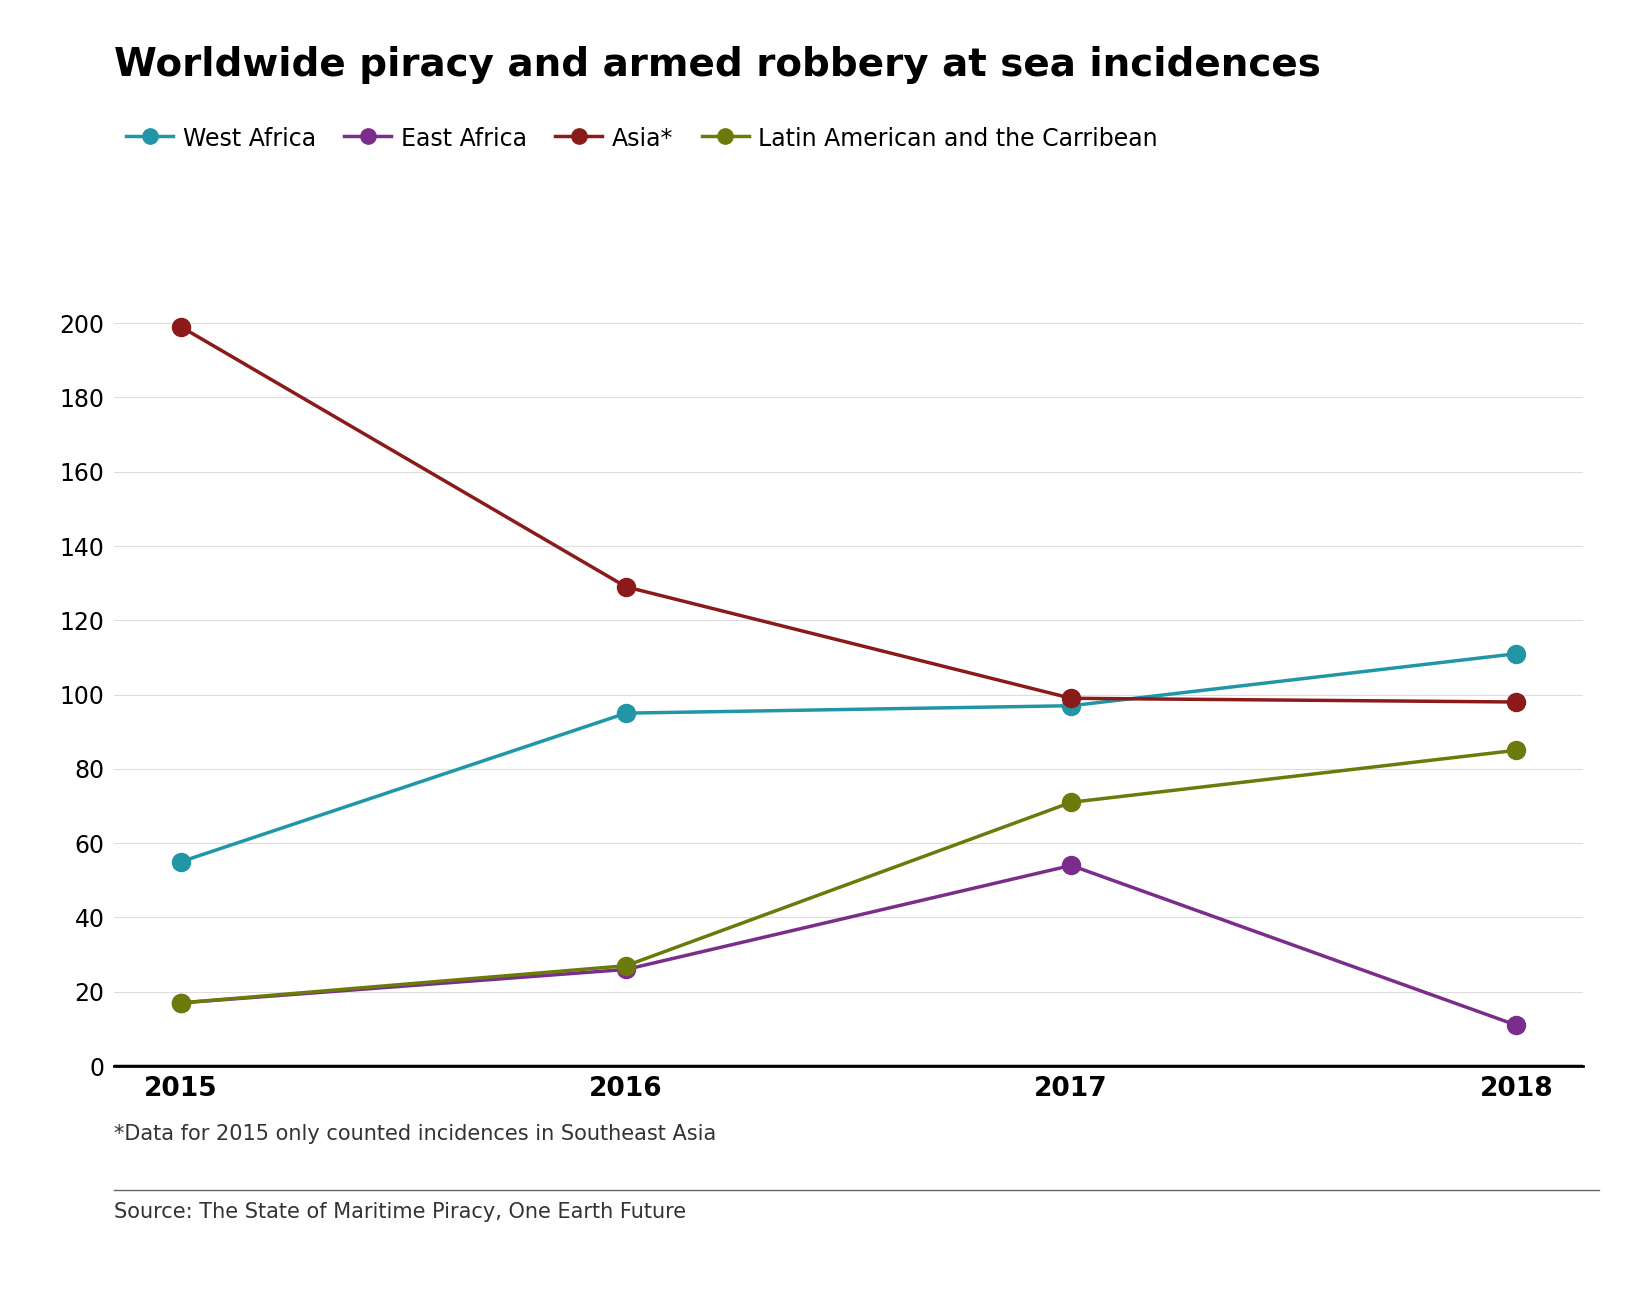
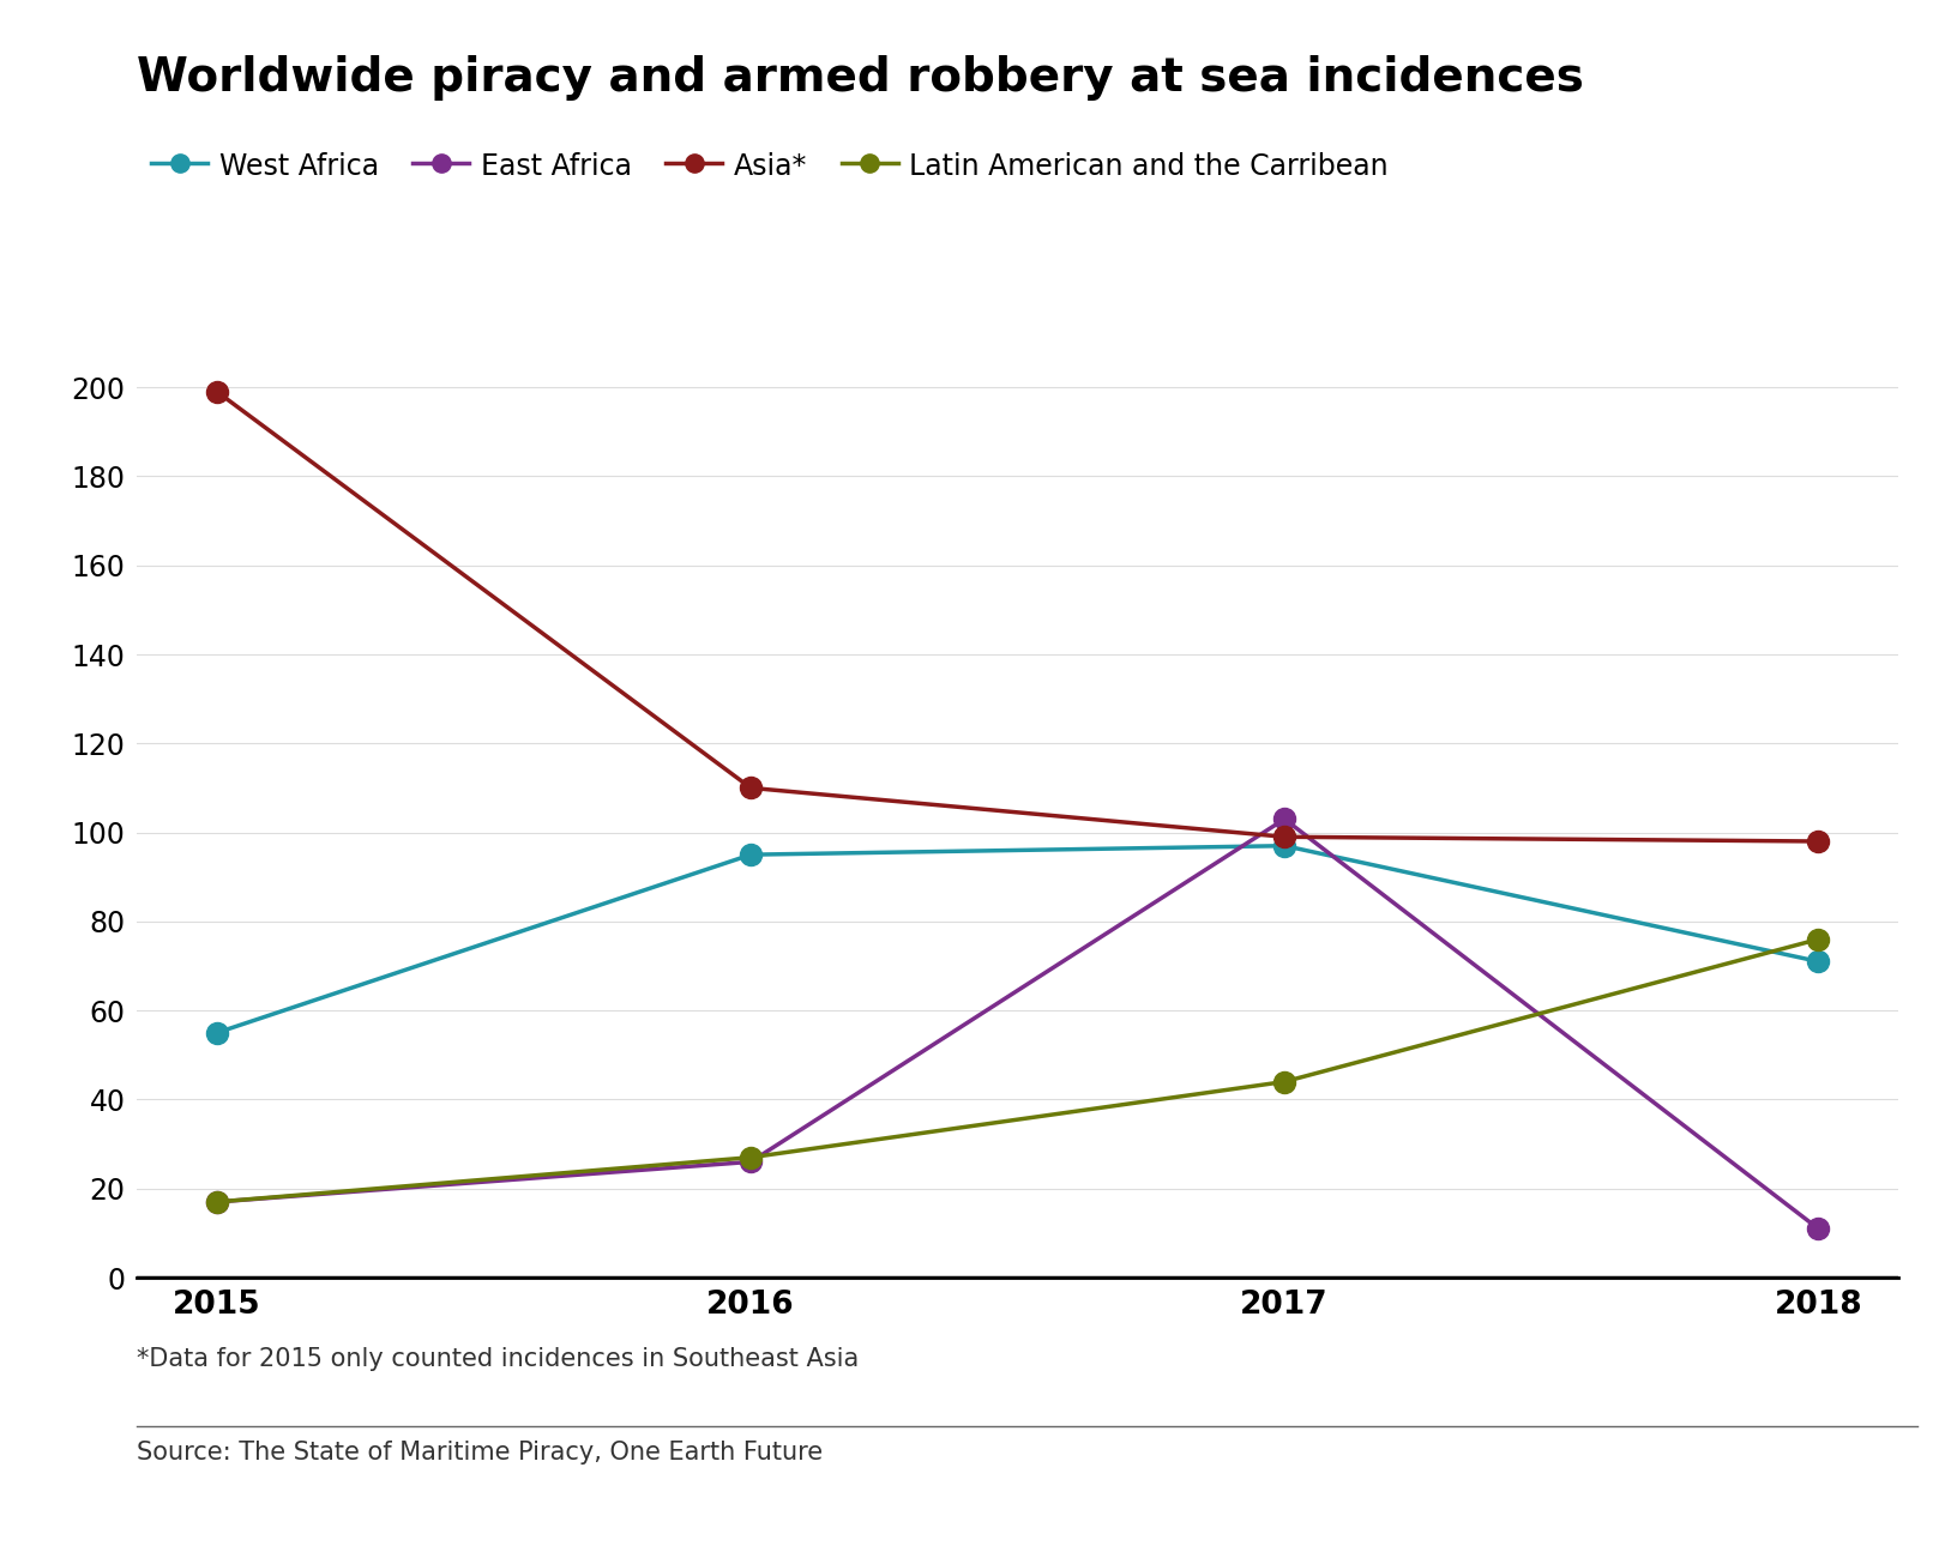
Asia*/2016: 129 -> 110
East Africa/2017: 54 -> 103
Latin American and the Carribean/2017: 71 -> 44
West Africa/2018: 111 -> 71
Latin American and the Carribean/2018: 85 -> 76
